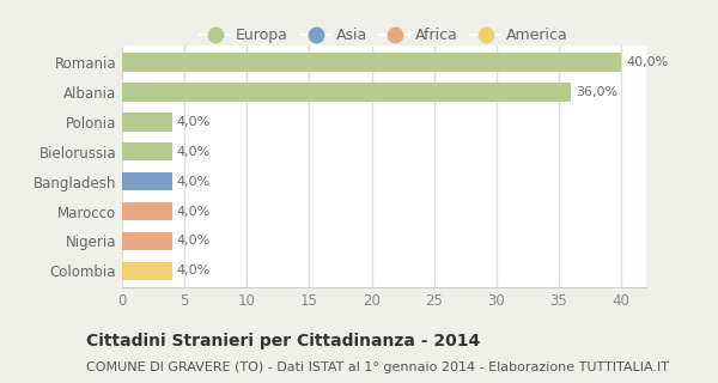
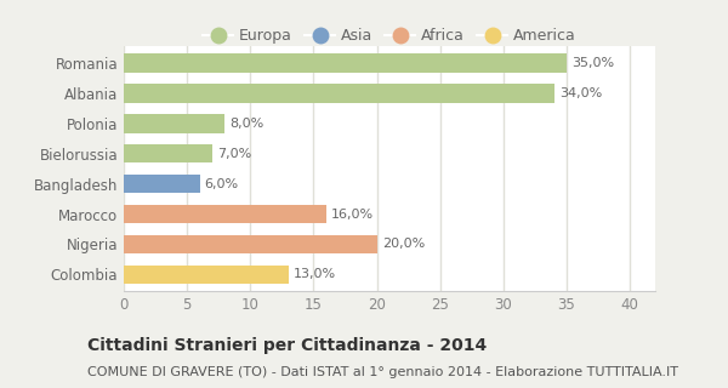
Romania: 40,0% -> 35,0%
Albania: 36,0% -> 34,0%
Polonia: 4,0% -> 8,0%
Bielorussia: 4,0% -> 7,0%
Bangladesh: 4,0% -> 6,0%
Marocco: 4,0% -> 16,0%
Nigeria: 4,0% -> 20,0%
Colombia: 4,0% -> 13,0%
